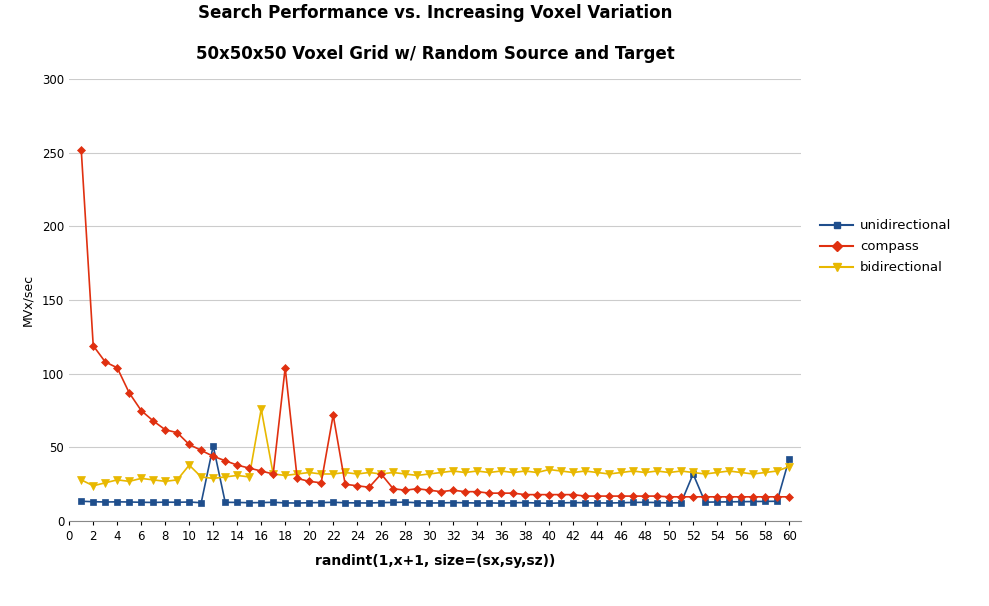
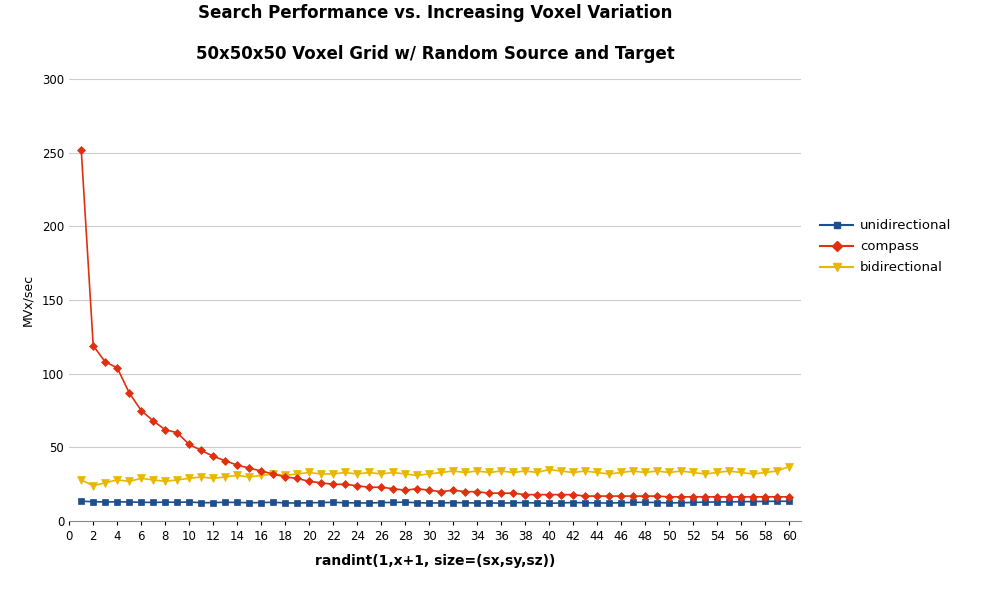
bidirectional/10: 38 -> 29
unidirectional/12: 51 -> 13
bidirectional/16: 76 -> 31
compass/18: 104 -> 30
compass/22: 72 -> 25
compass/26: 32 -> 23
unidirectional/52: 32 -> 13
unidirectional/60: 42 -> 14
